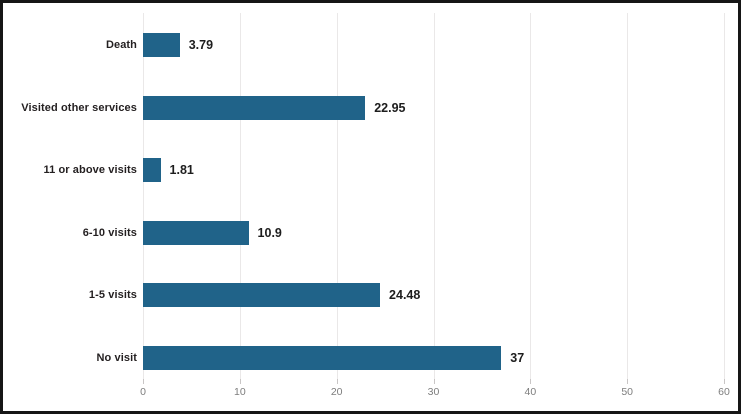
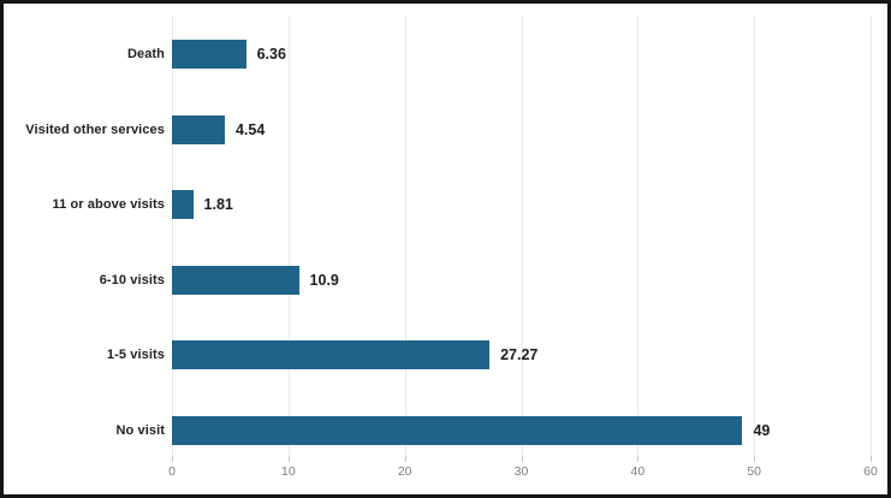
Death: 3.79 -> 6.36
Visited other services: 22.95 -> 4.54
1-5 visits: 24.48 -> 27.27
No visit: 37 -> 49
